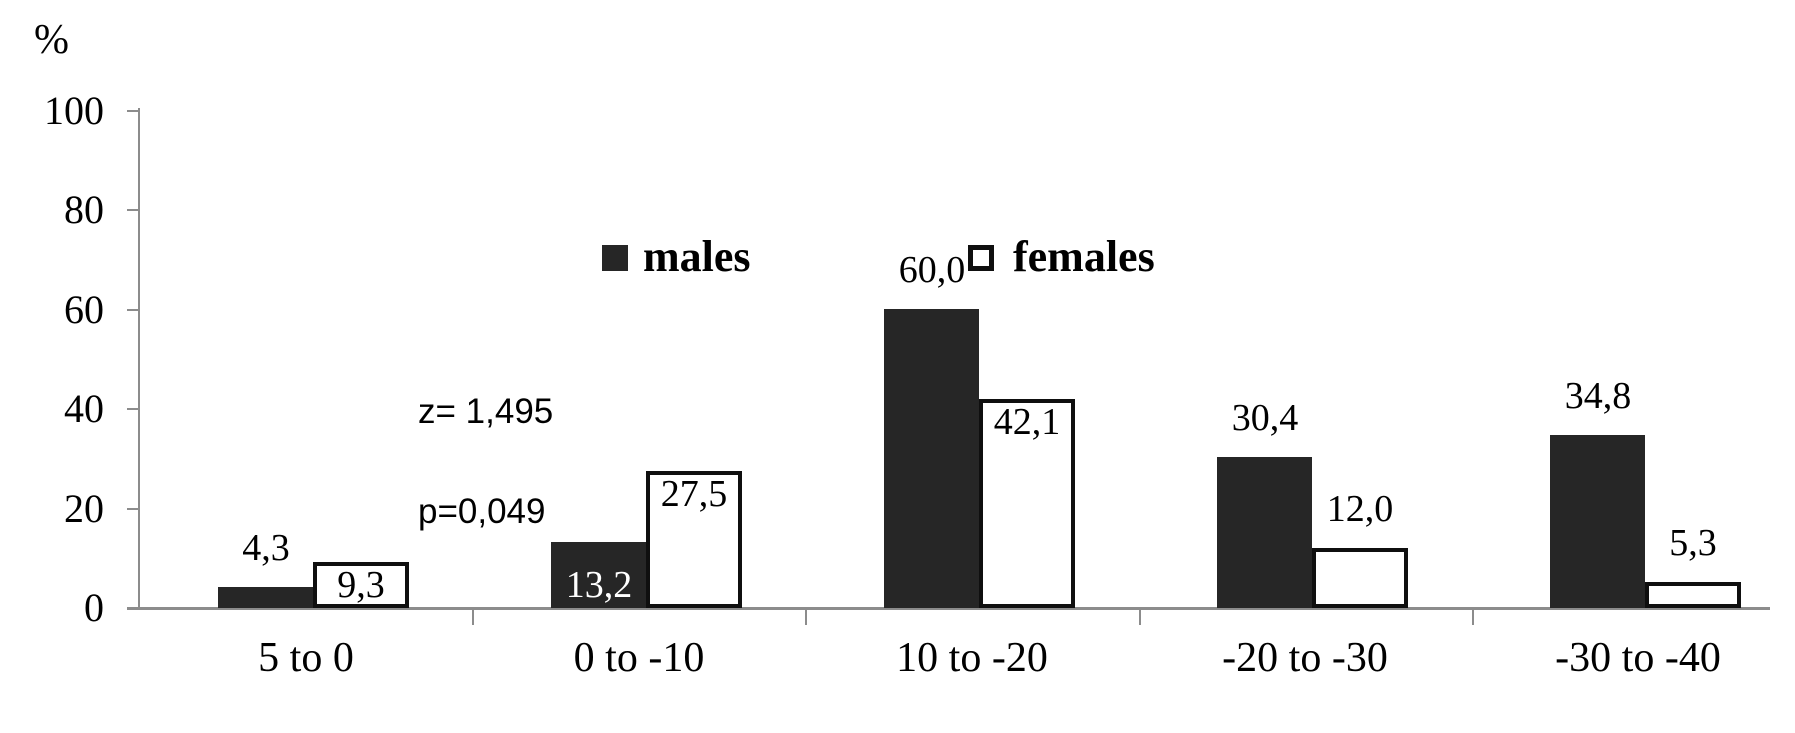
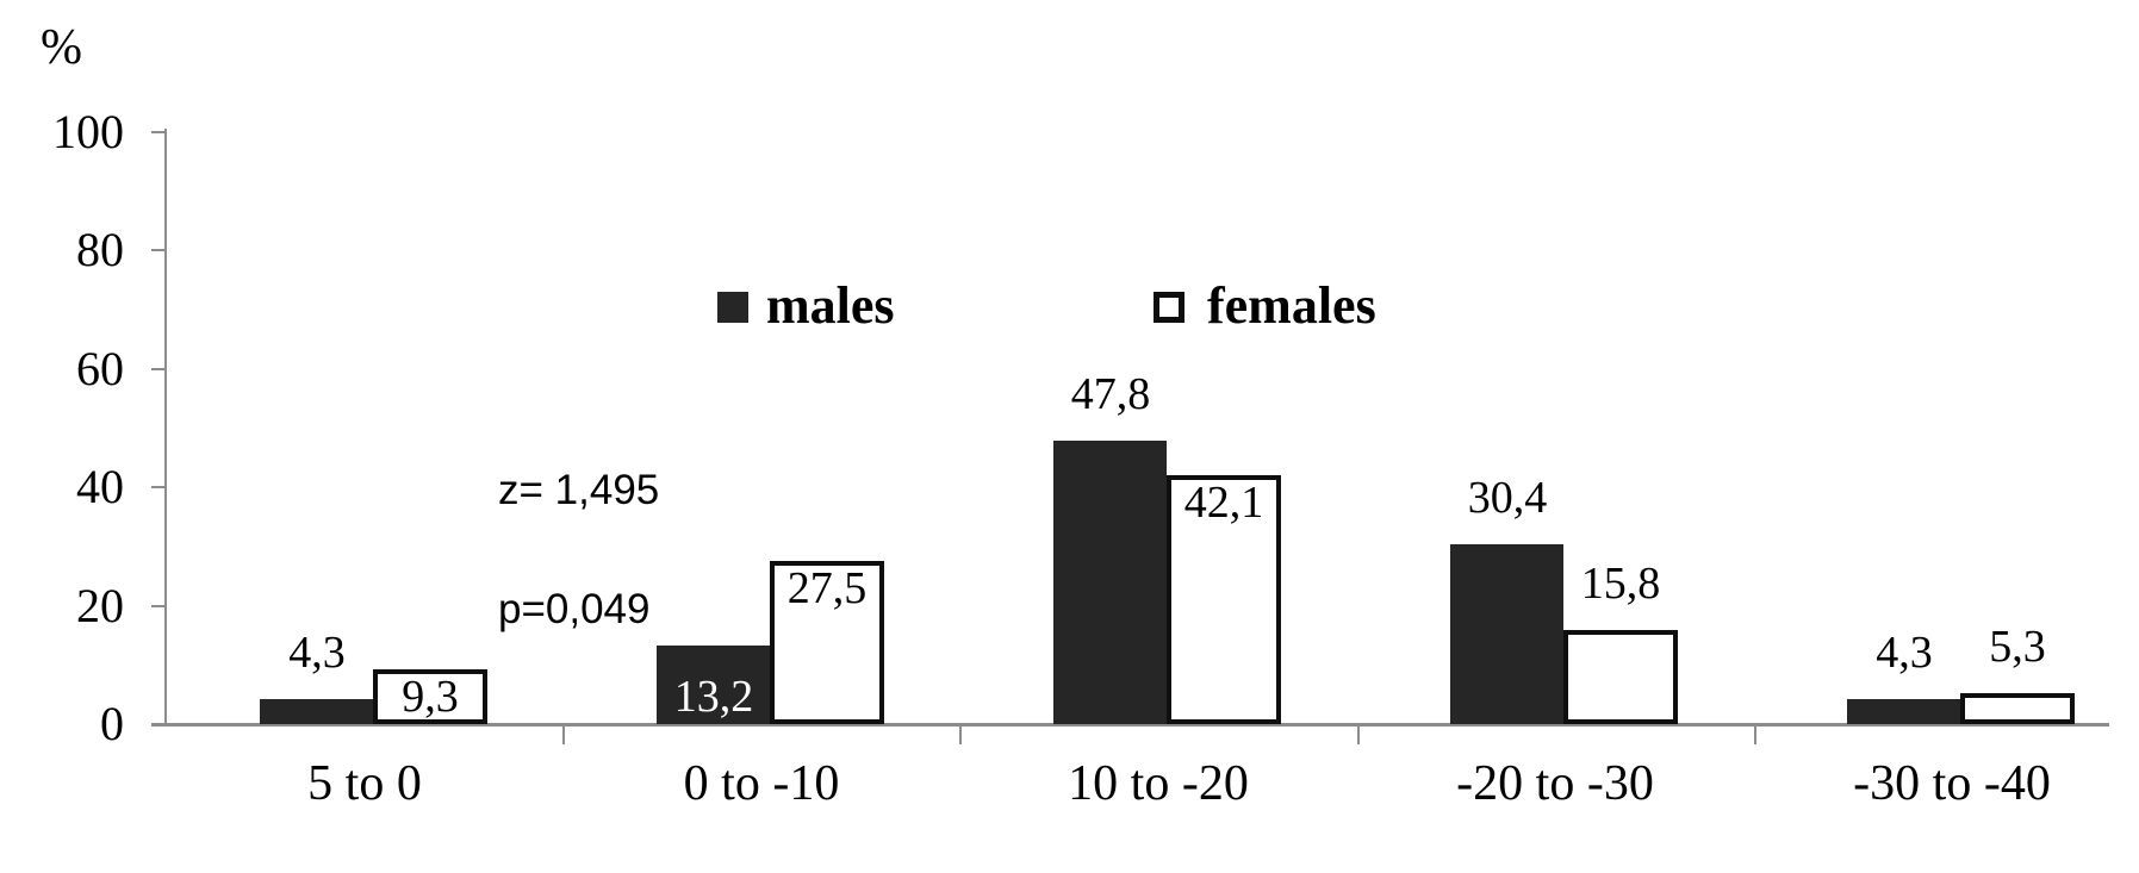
males/10 to -20: 60,0 -> 47,8
females/-20 to -30: 12,0 -> 15,8
males/-30 to -40: 34,8 -> 4,3
